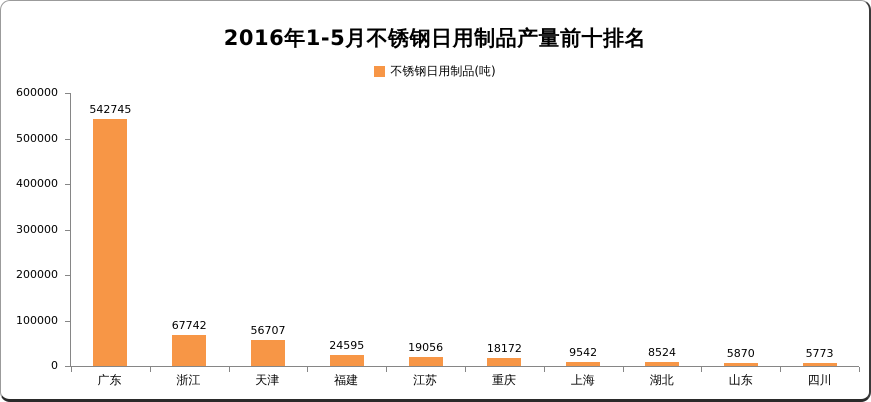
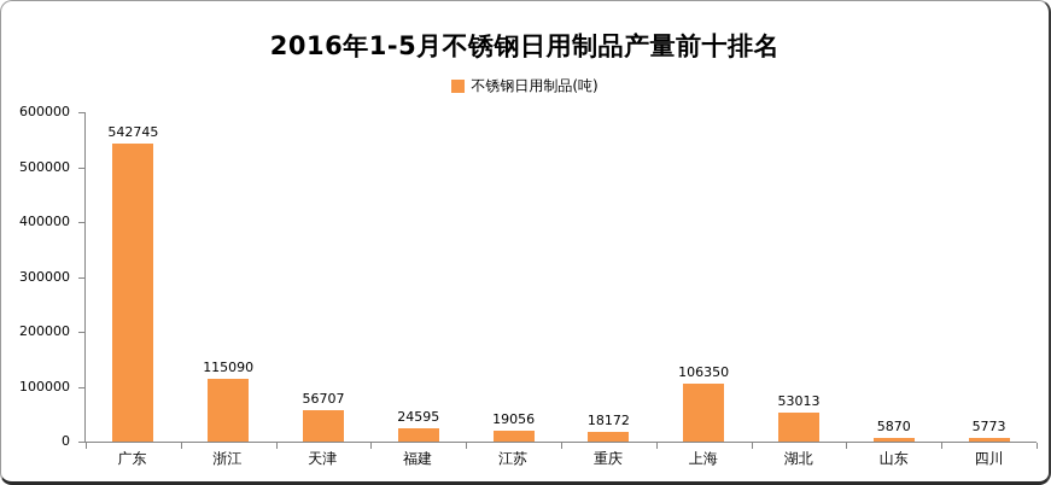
浙江: 67742 -> 115090
上海: 9542 -> 106350
湖北: 8524 -> 53013
